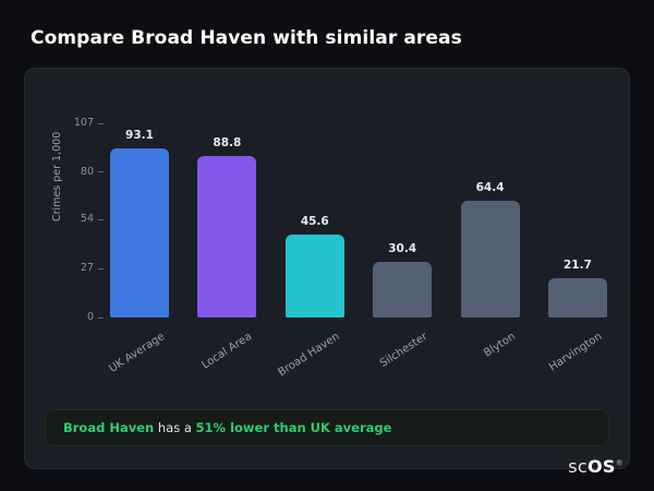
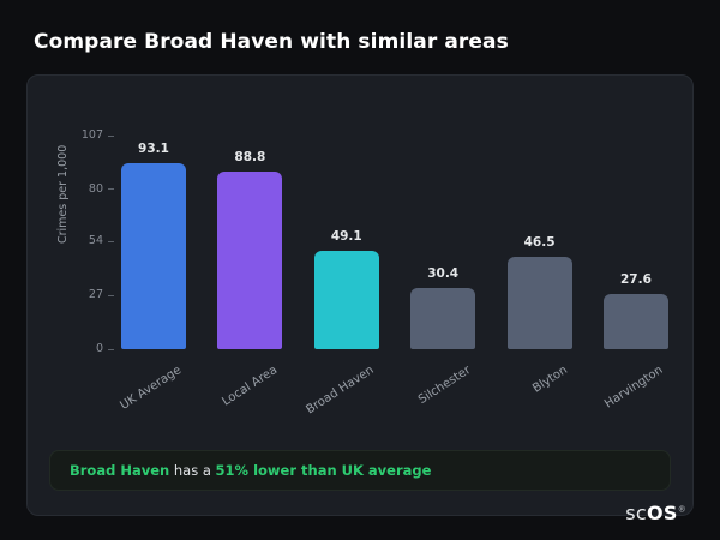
Broad Haven: 45.6 -> 49.1
Blyton: 64.4 -> 46.5
Harvington: 21.7 -> 27.6
